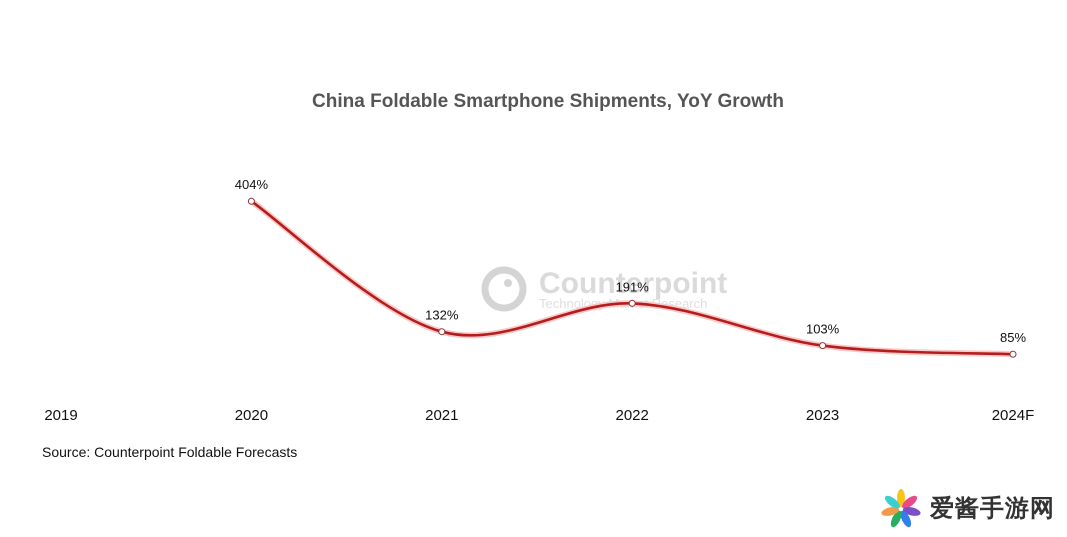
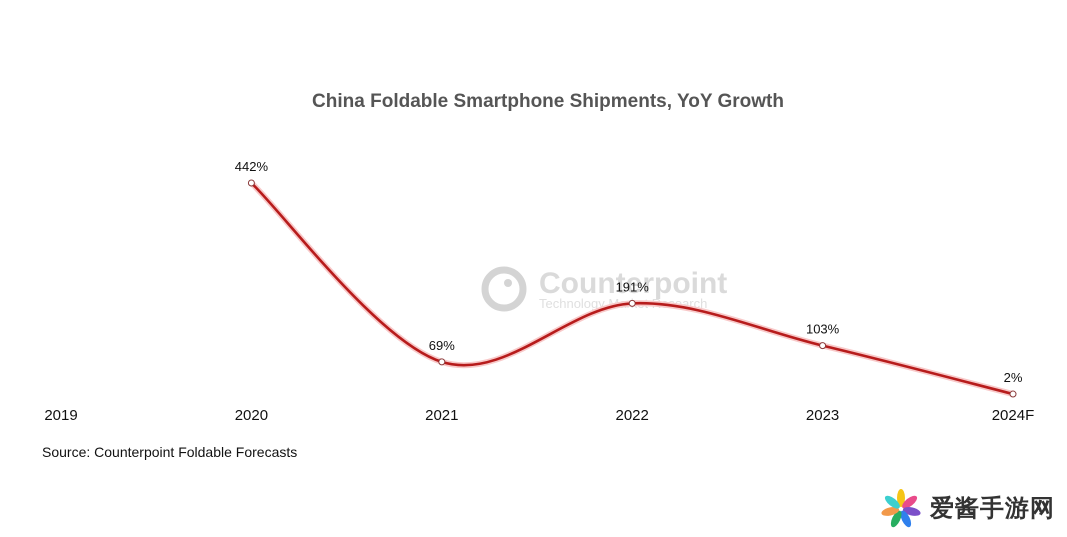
2020: 404% -> 442%
2021: 132% -> 69%
2024F: 85% -> 2%
